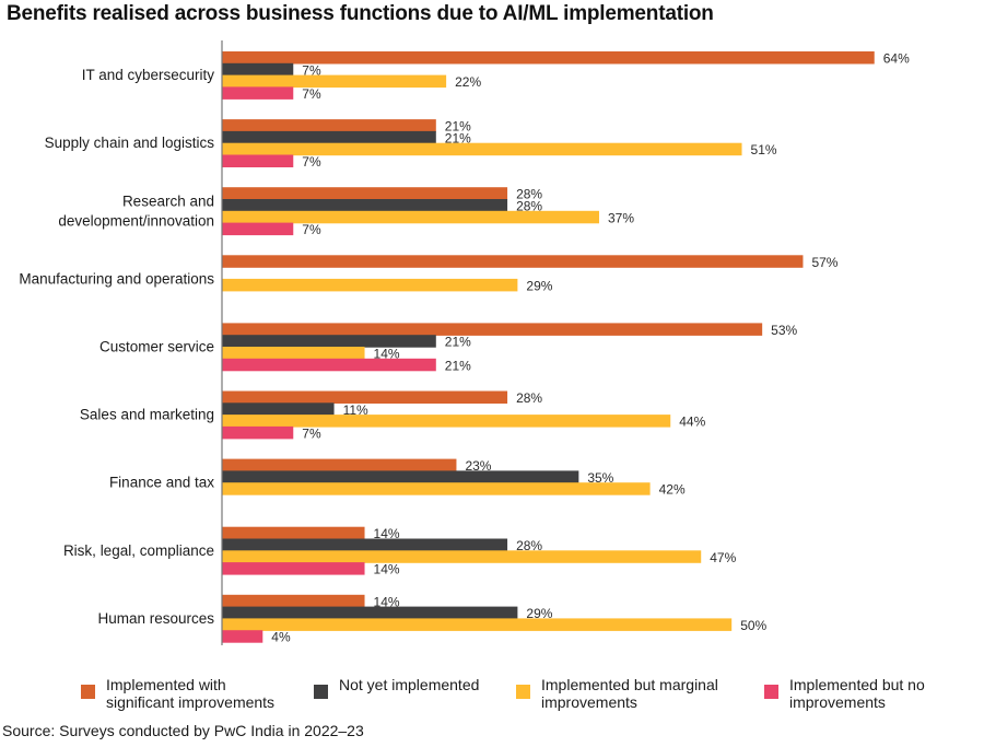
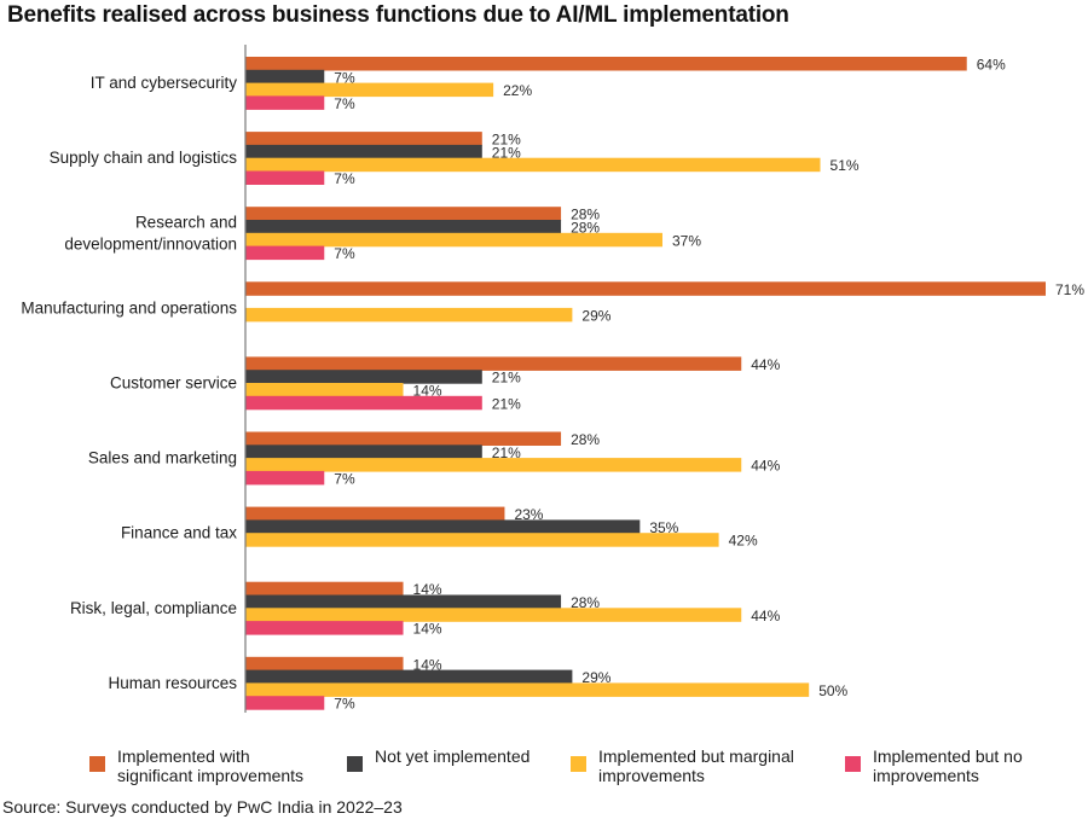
Implemented with significant improvements/Manufacturing and operations: 57% -> 71%
Implemented with significant improvements/Customer service: 53% -> 44%
Not yet implemented/Sales and marketing: 11% -> 21%
Implemented but marginal improvements/Risk, legal, compliance: 47% -> 44%
Implemented but no improvements/Human resources: 4% -> 7%
